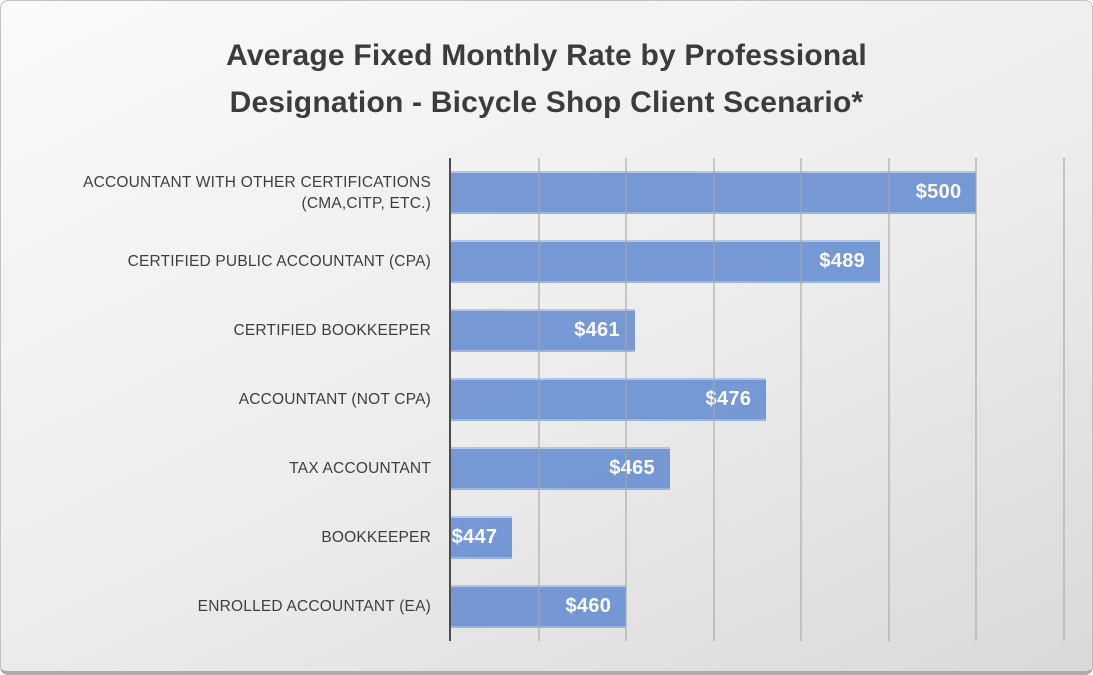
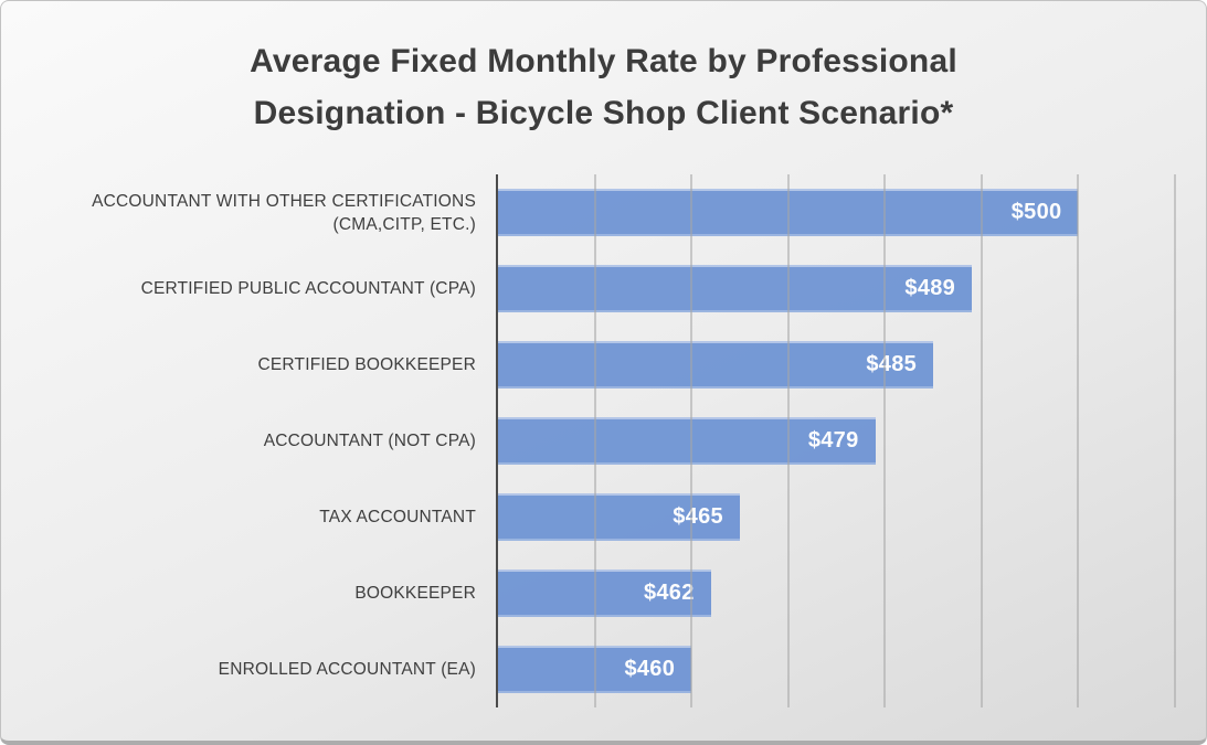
CERTIFIED BOOKKEEPER: $461 -> $485
ACCOUNTANT (NOT CPA): $476 -> $479
BOOKKEEPER: $447 -> $462
